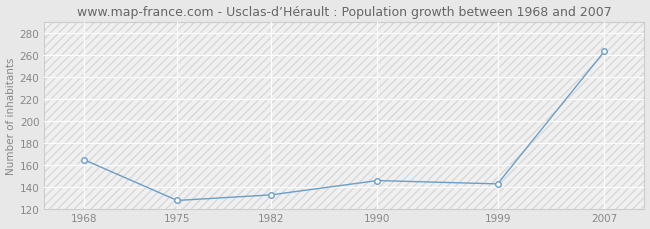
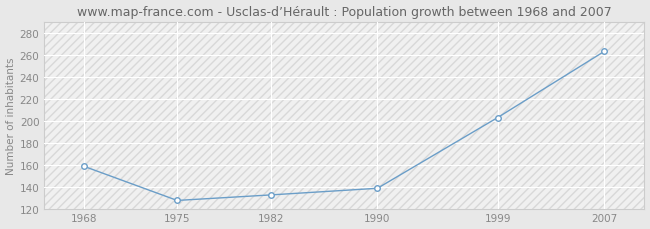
1968: 165 -> 159
1990: 146 -> 139
1999: 143 -> 203
